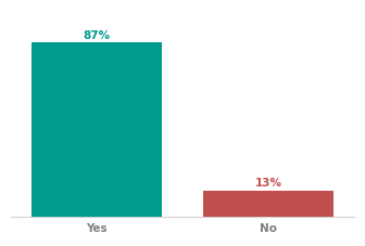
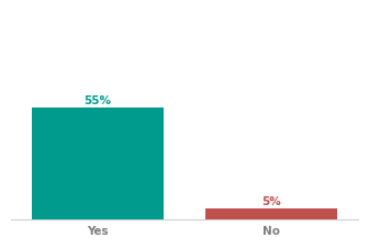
Yes: 87% -> 55%
No: 13% -> 5%
